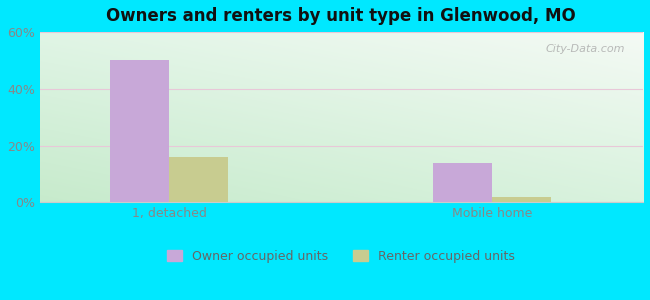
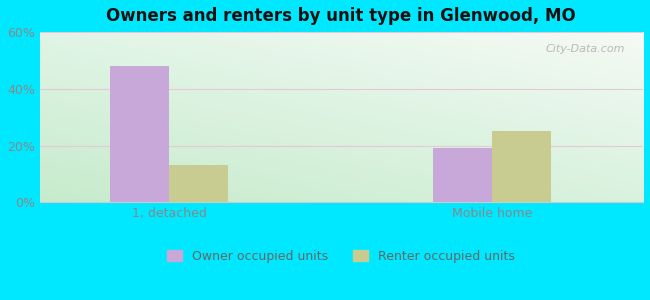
Owner occupied units/1, detached: 50% -> 48%
Renter occupied units/1, detached: 16% -> 13%
Owner occupied units/Mobile home: 14% -> 19%
Renter occupied units/Mobile home: 2% -> 25%
